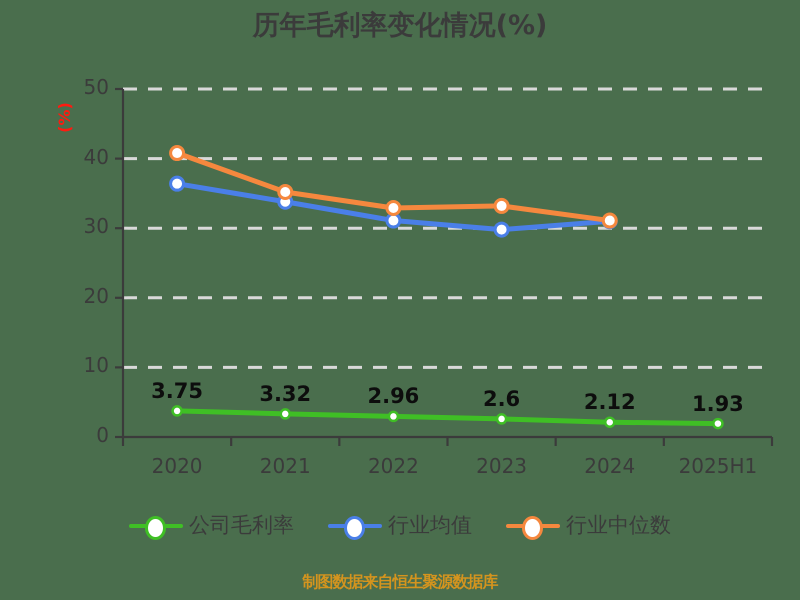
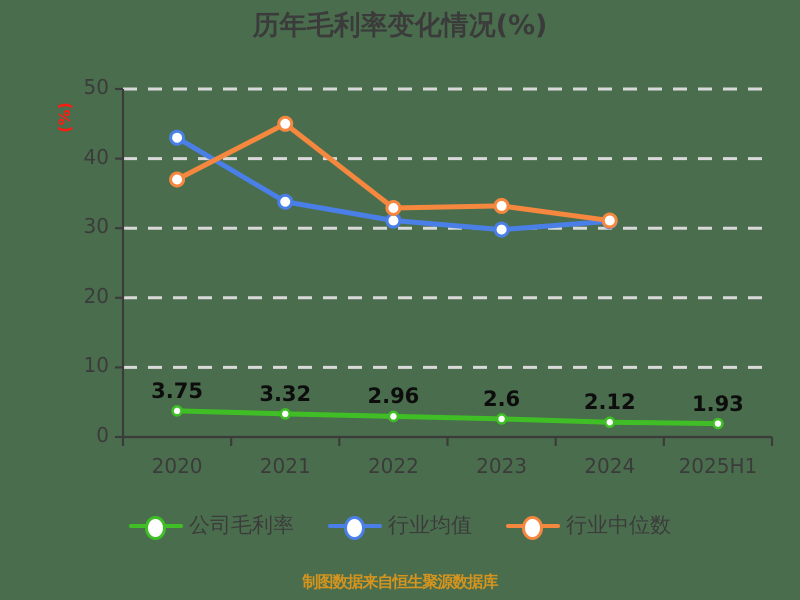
行业均值/2020: 36 -> 43
行业中位数/2020: 41 -> 37
行业中位数/2021: 35 -> 45
